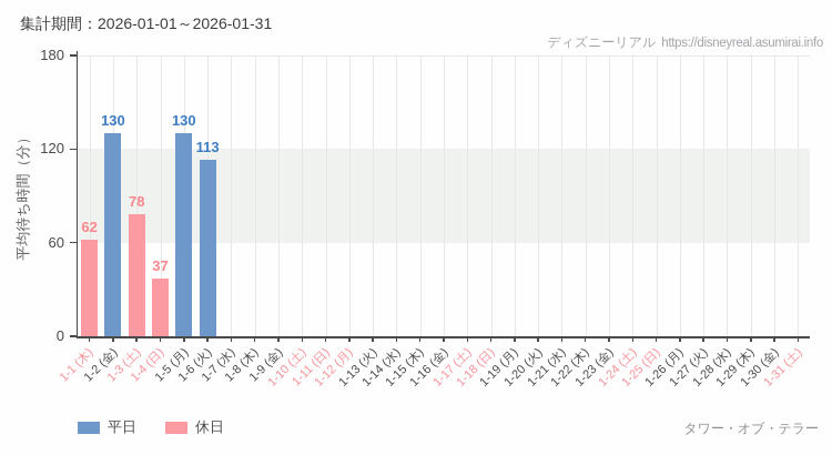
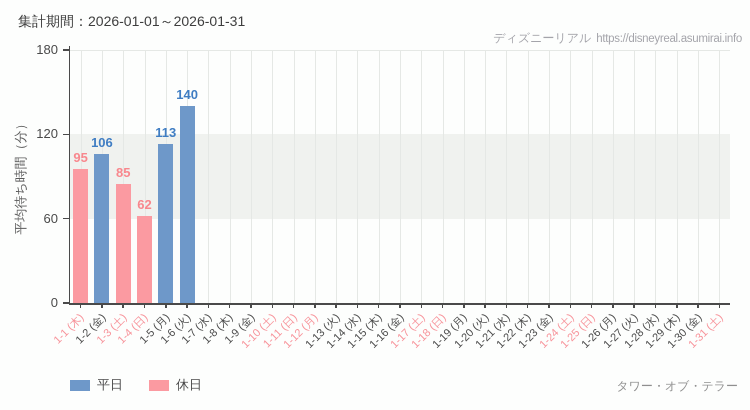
休日/1-1 (木): 62 -> 95
平日/1-2 (金): 130 -> 106
休日/1-3 (土): 78 -> 85
休日/1-4 (日): 37 -> 62
平日/1-5 (月): 130 -> 113
平日/1-6 (火): 113 -> 140
